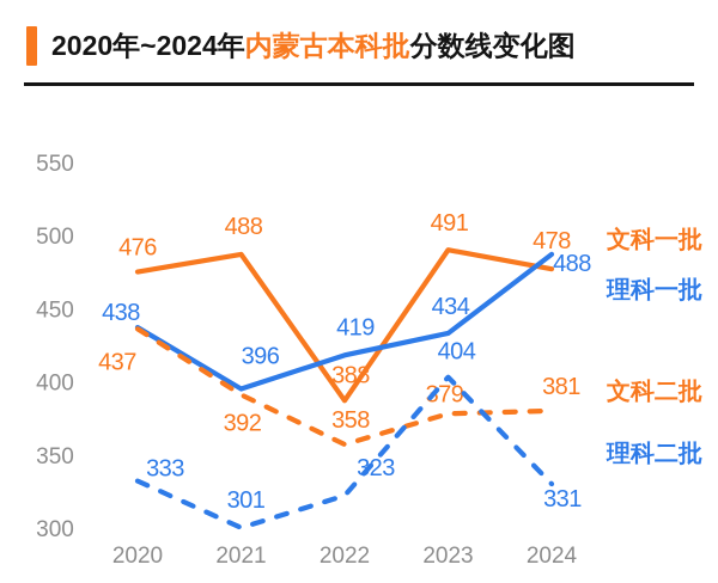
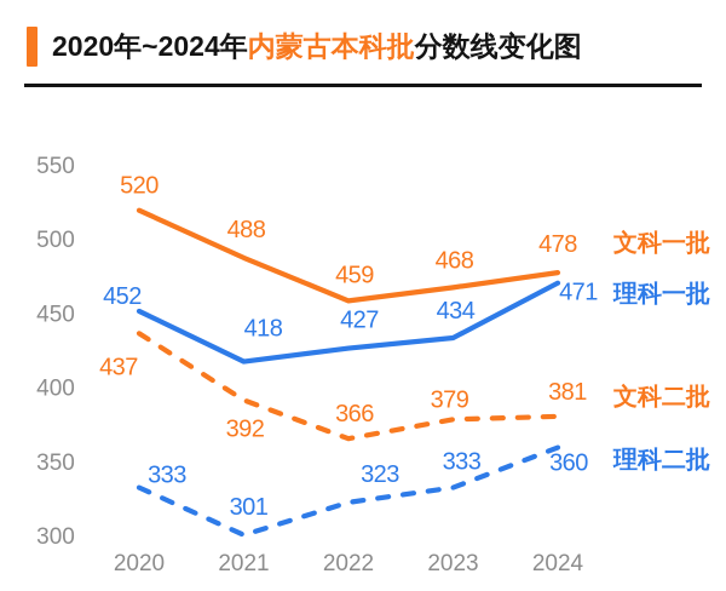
文科一批/2020: 476 -> 520
理科一批/2020: 438 -> 452
理科一批/2021: 396 -> 418
文科一批/2022: 388 -> 459
理科一批/2022: 419 -> 427
文科二批/2022: 358 -> 366
文科一批/2023: 491 -> 468
理科二批/2023: 404 -> 333
理科一批/2024: 488 -> 471
理科二批/2024: 331 -> 360
